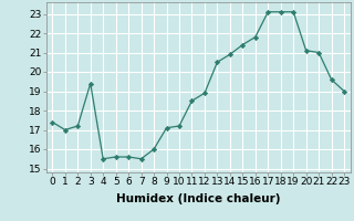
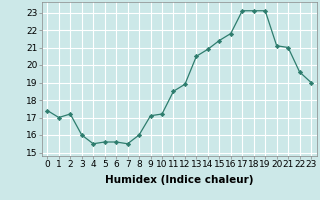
3: 19.4 -> 16.0
